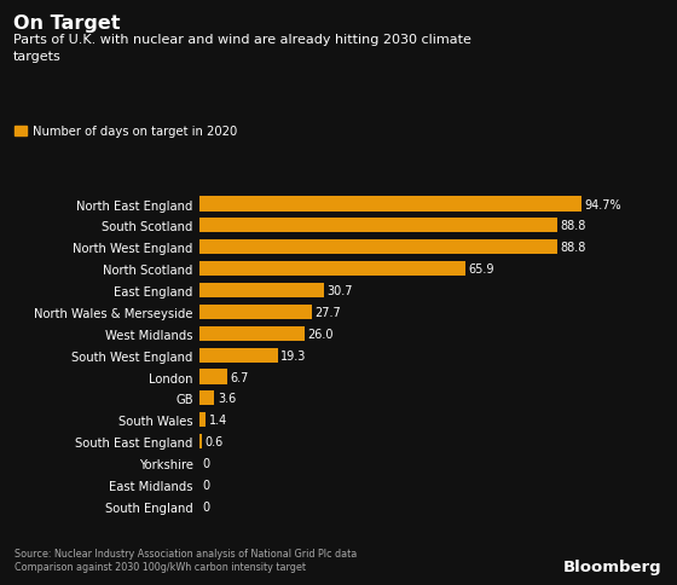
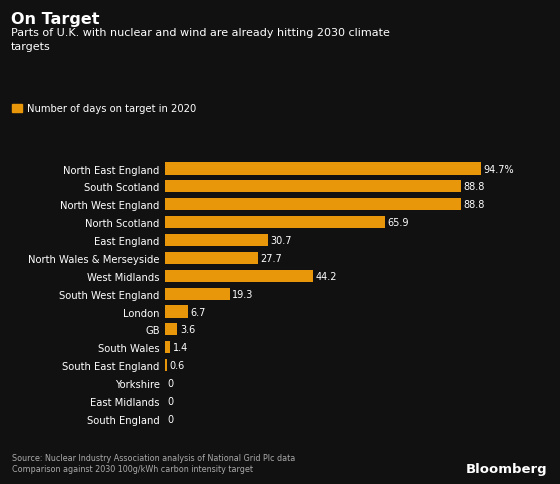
West Midlands: 26.0 -> 44.2
